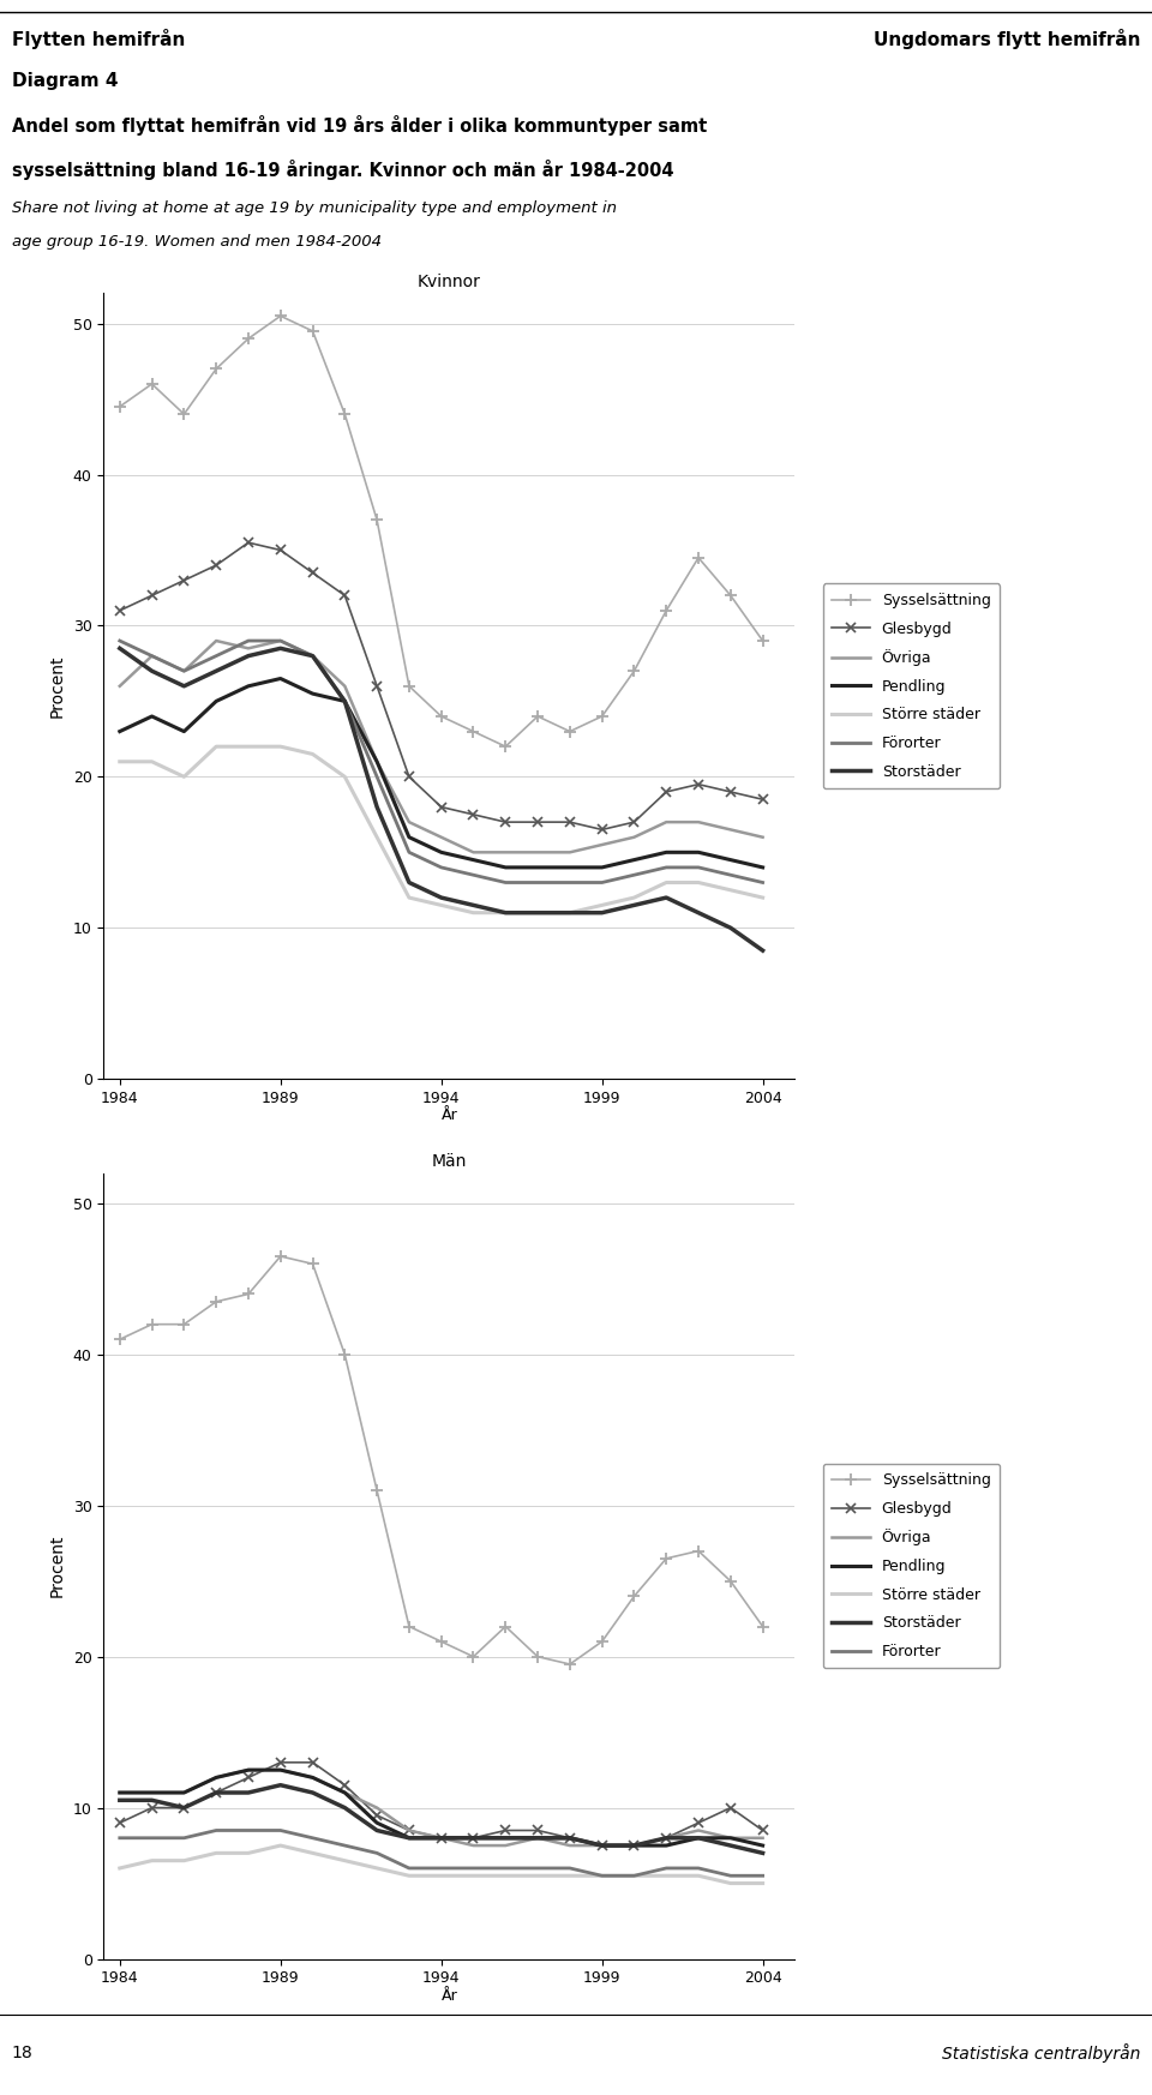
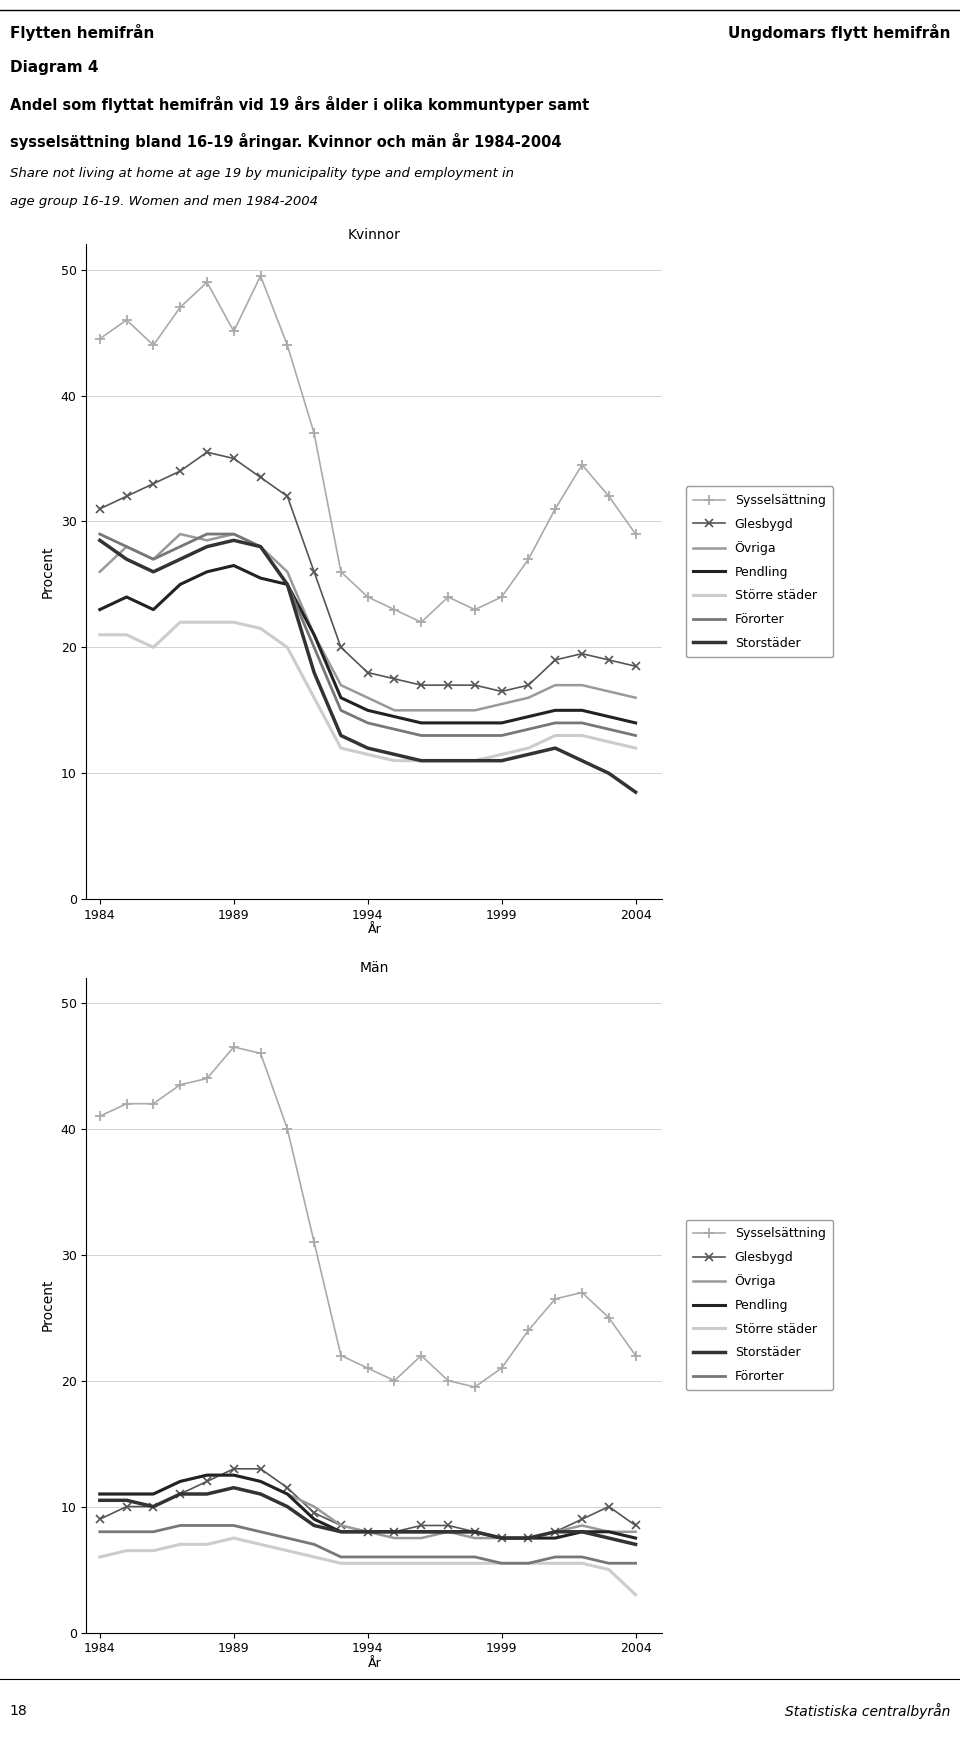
Kvinnor/Sysselsättning/1989: 50.5 -> 45.1
Män/Större städer/2004: 5.0 -> 3.0
